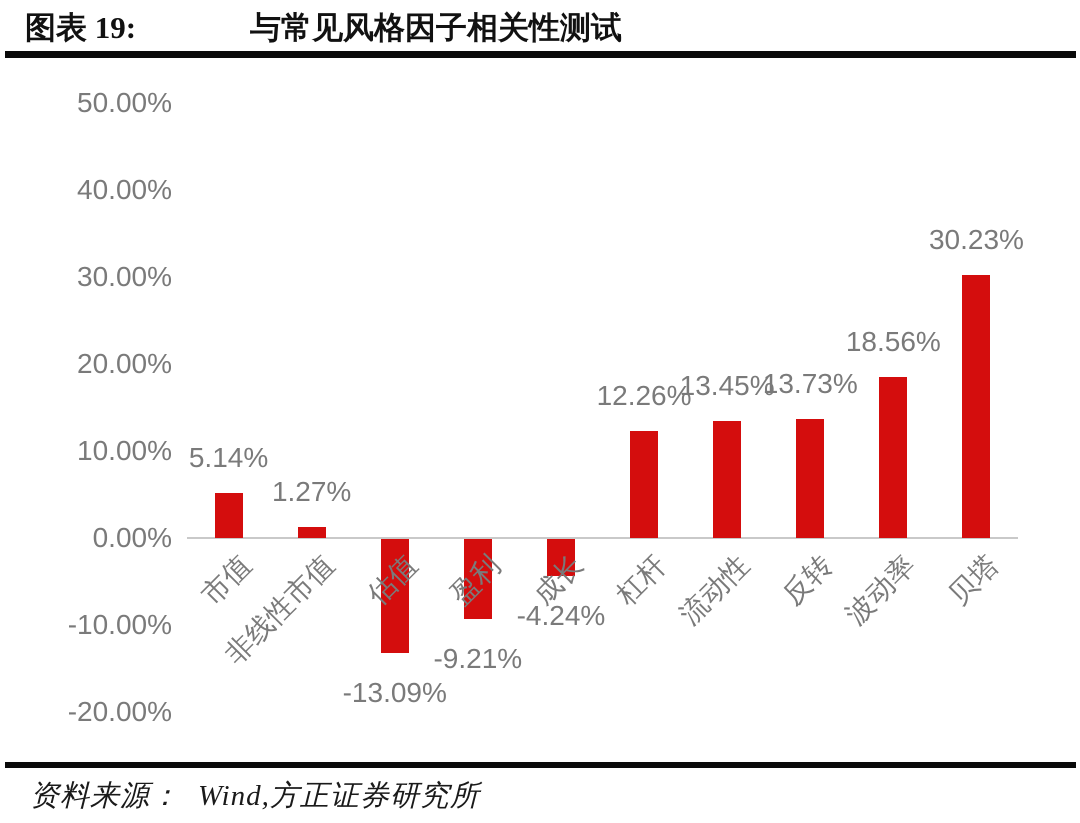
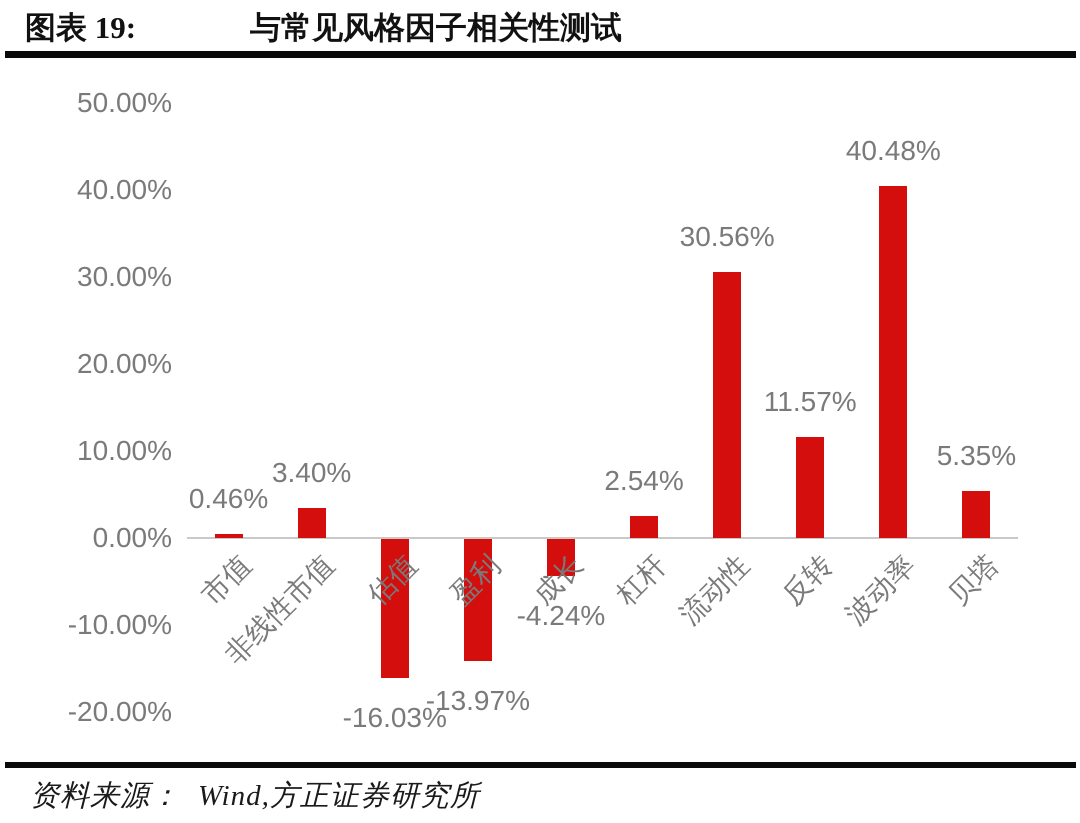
市值: 5.14% -> 0.46%
非线性市值: 1.27% -> 3.40%
估值: -13.09% -> -16.03%
盈利: -9.21% -> -13.97%
杠杆: 12.26% -> 2.54%
流动性: 13.45% -> 30.56%
反转: 13.73% -> 11.57%
波动率: 18.56% -> 40.48%
贝塔: 30.23% -> 5.35%
